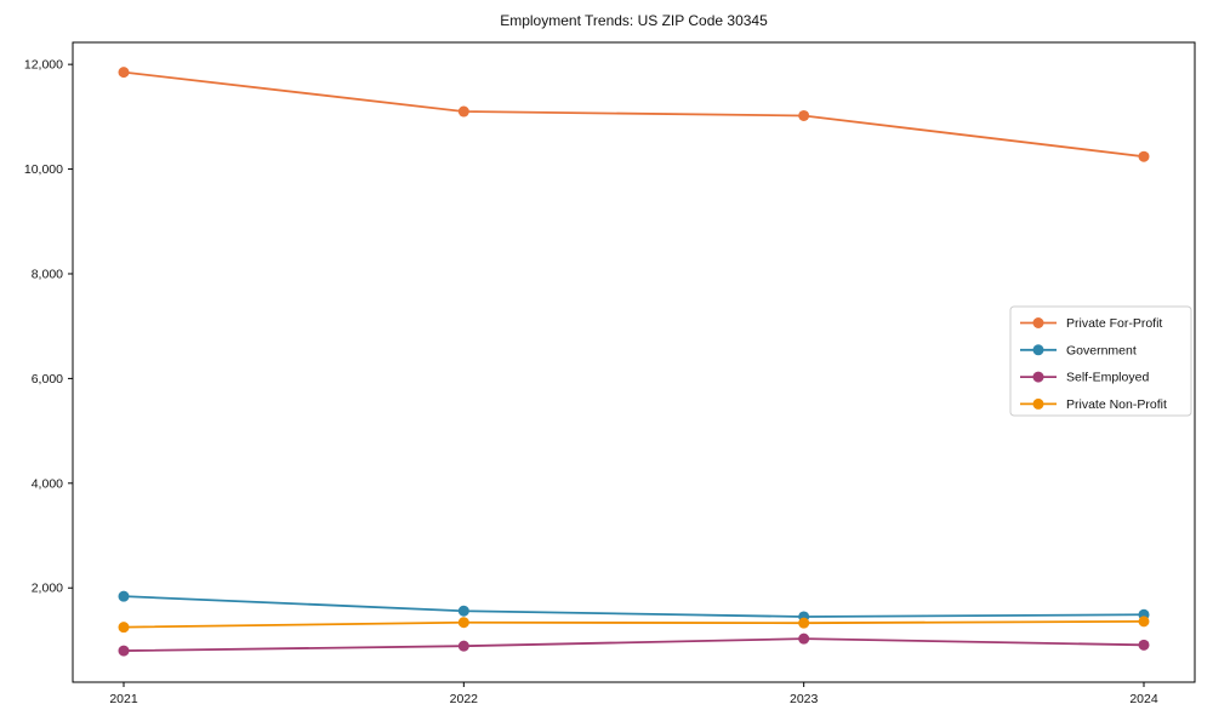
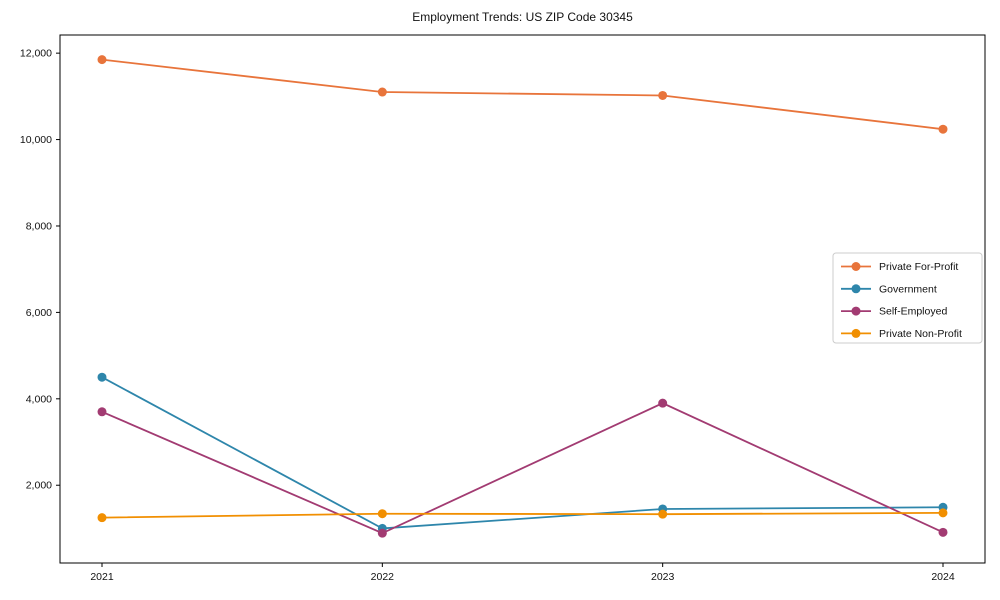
Government/2021: 1800 -> 4500
Self-Employed/2021: 800 -> 3700
Government/2022: 1600 -> 1000
Self-Employed/2023: 1000 -> 3900
